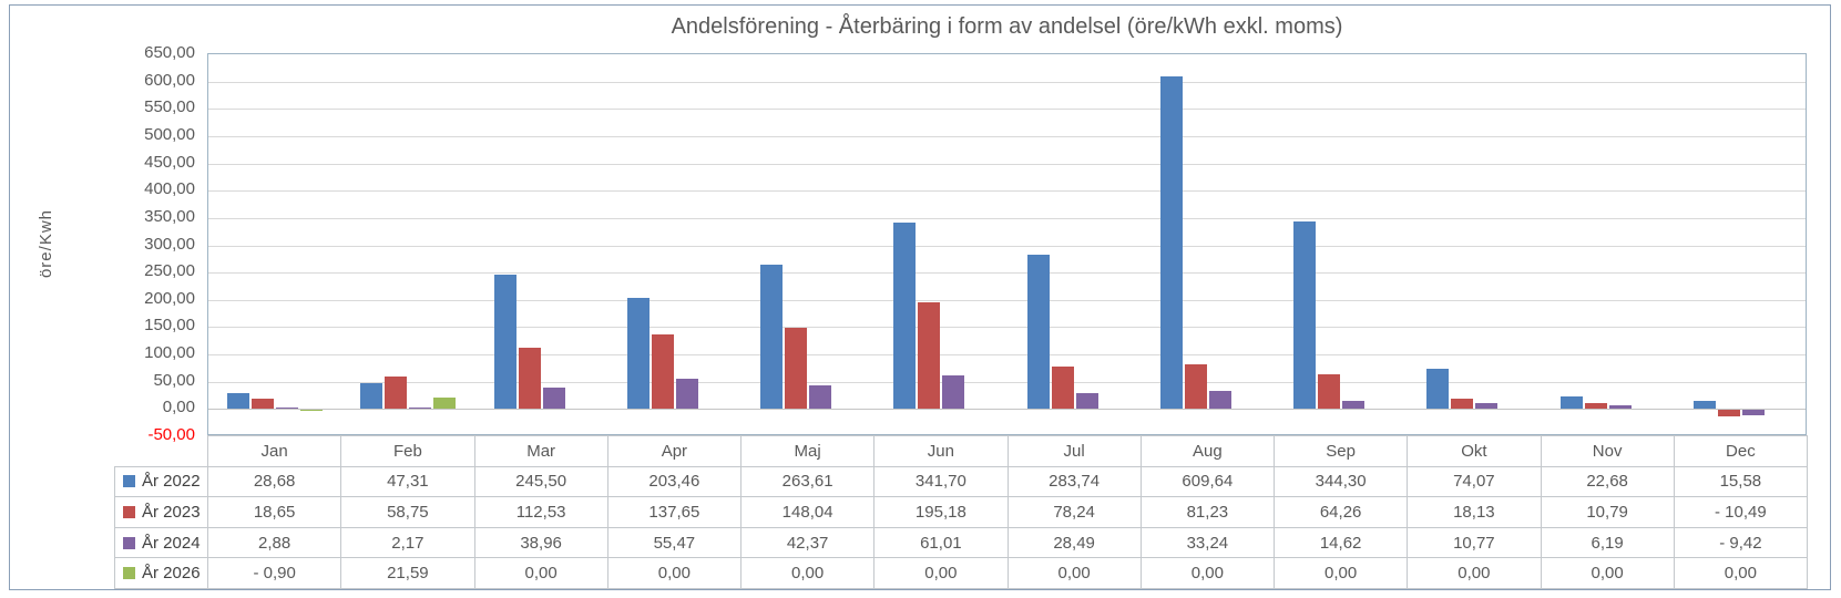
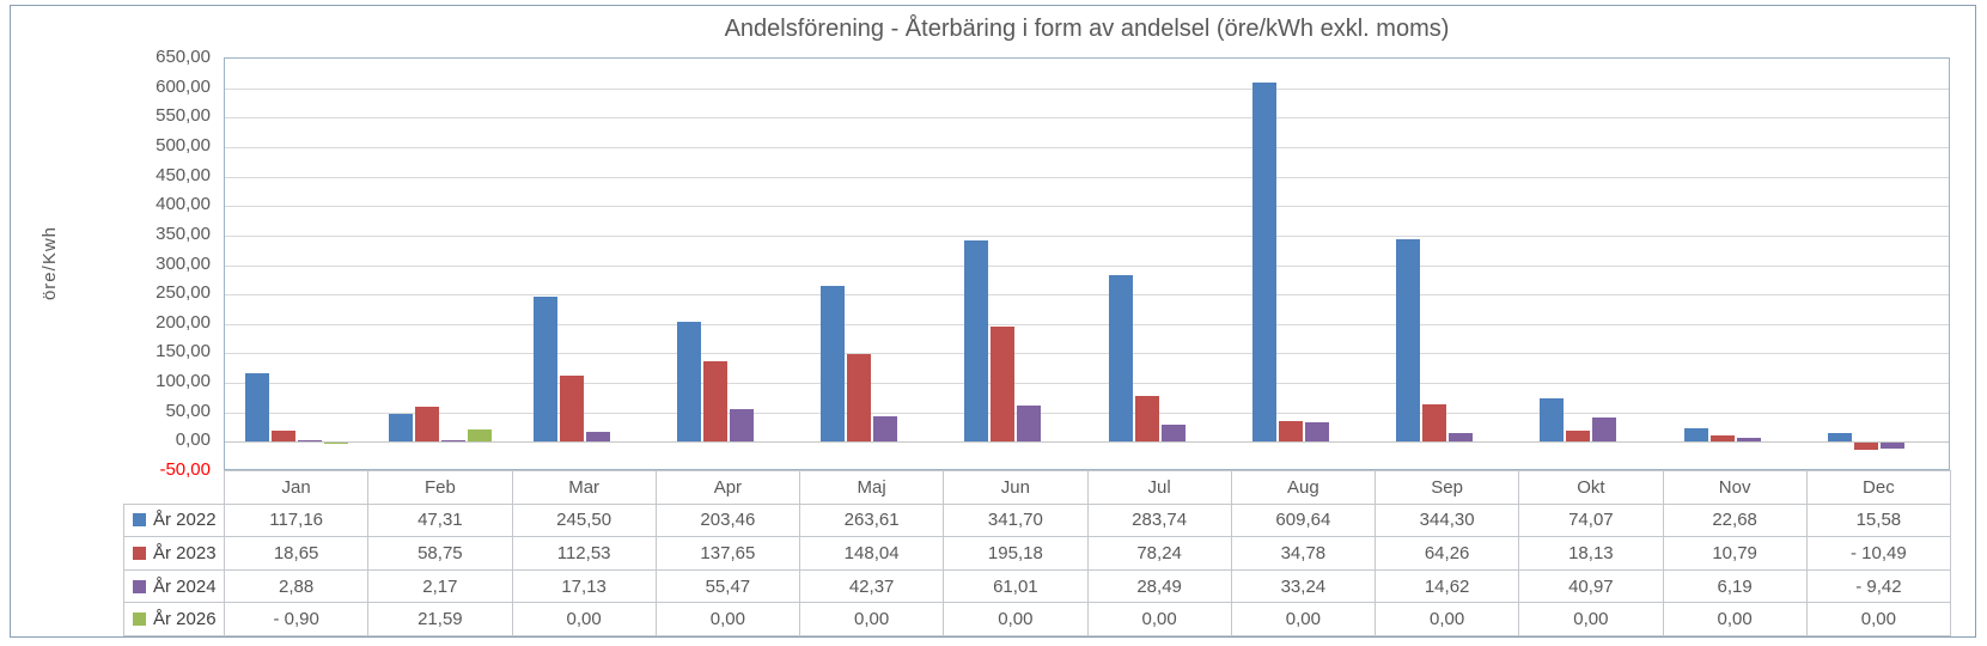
År 2022/Jan: 28,68 -> 117,16
År 2024/Mar: 38,96 -> 17,13
År 2023/Aug: 81,23 -> 34,78
År 2024/Okt: 10,77 -> 40,97
